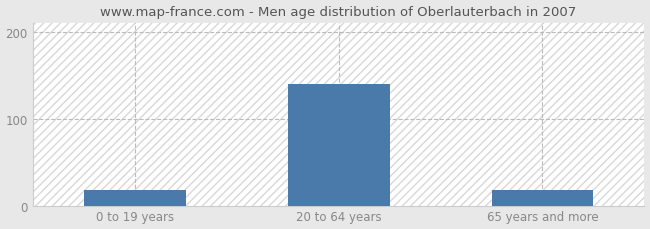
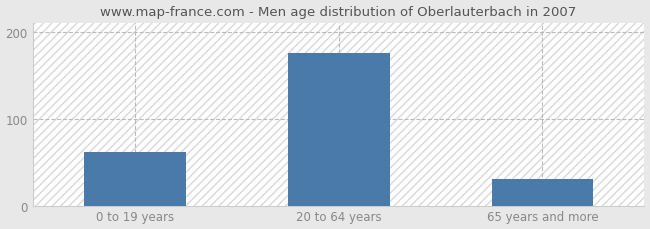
0 to 19 years: 18 -> 62
20 to 64 years: 140 -> 175
65 years and more: 18 -> 30
